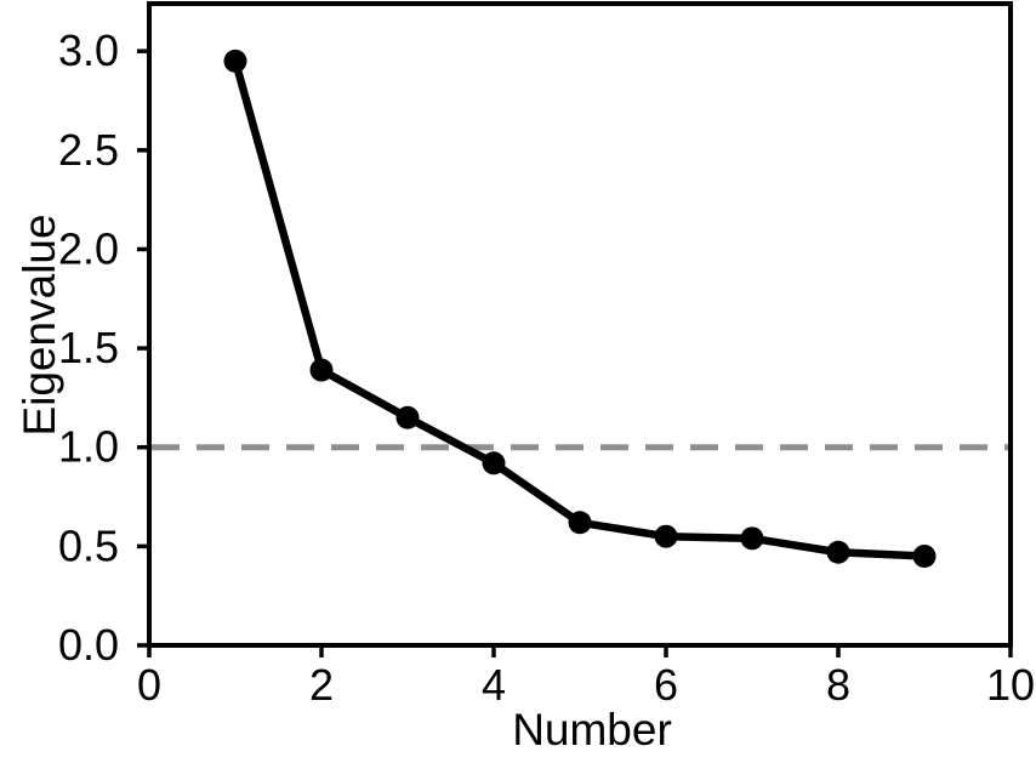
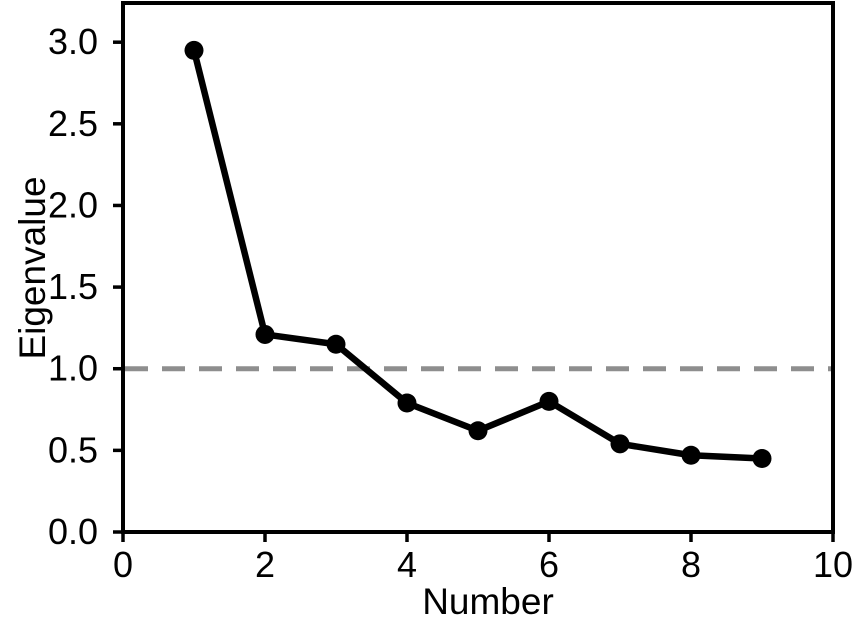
2: 1.39 -> 1.21
4: 0.92 -> 0.79
6: 0.55 -> 0.80
